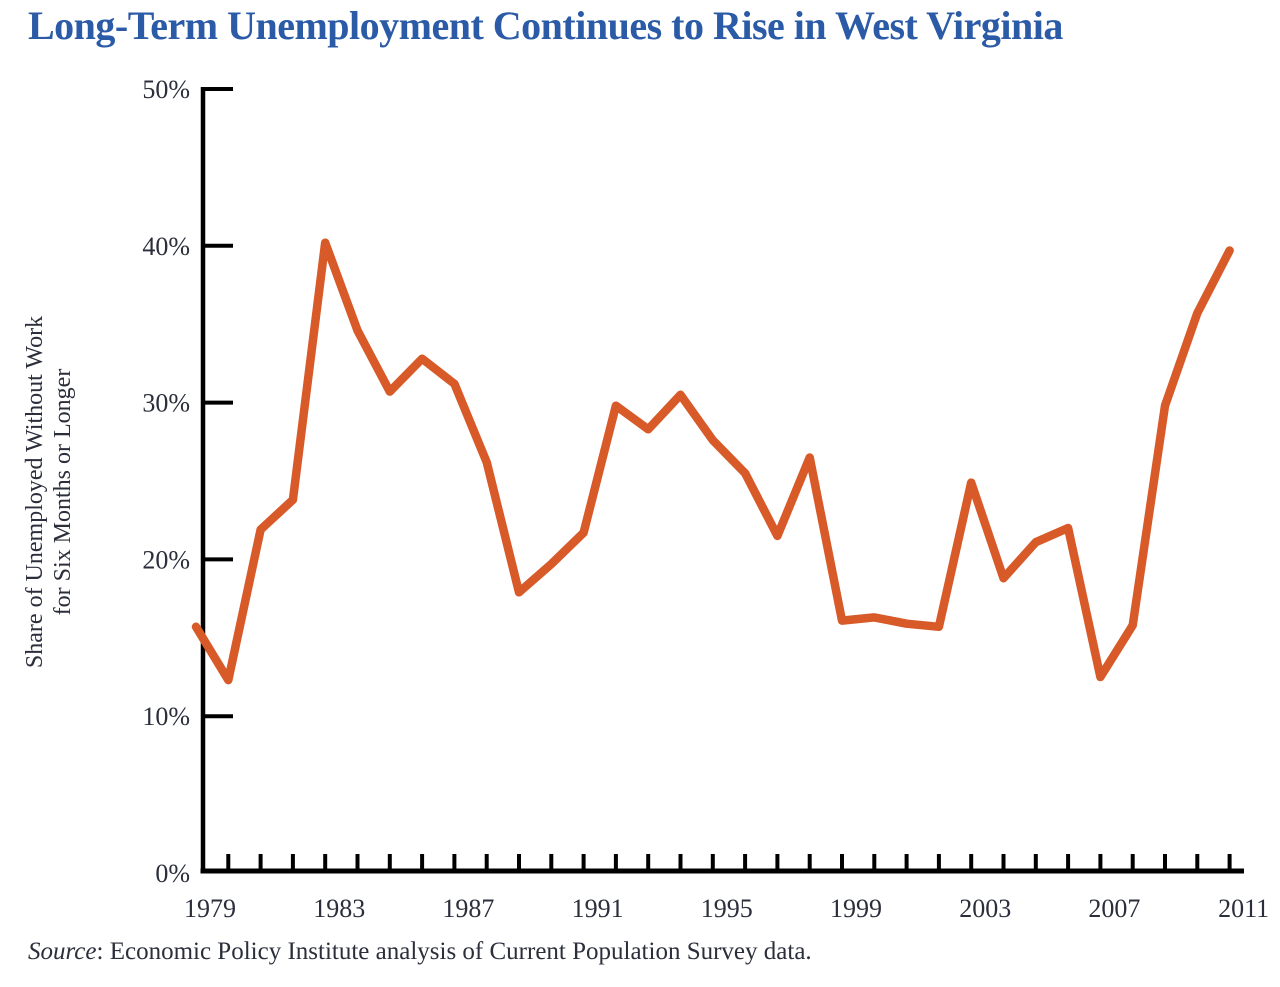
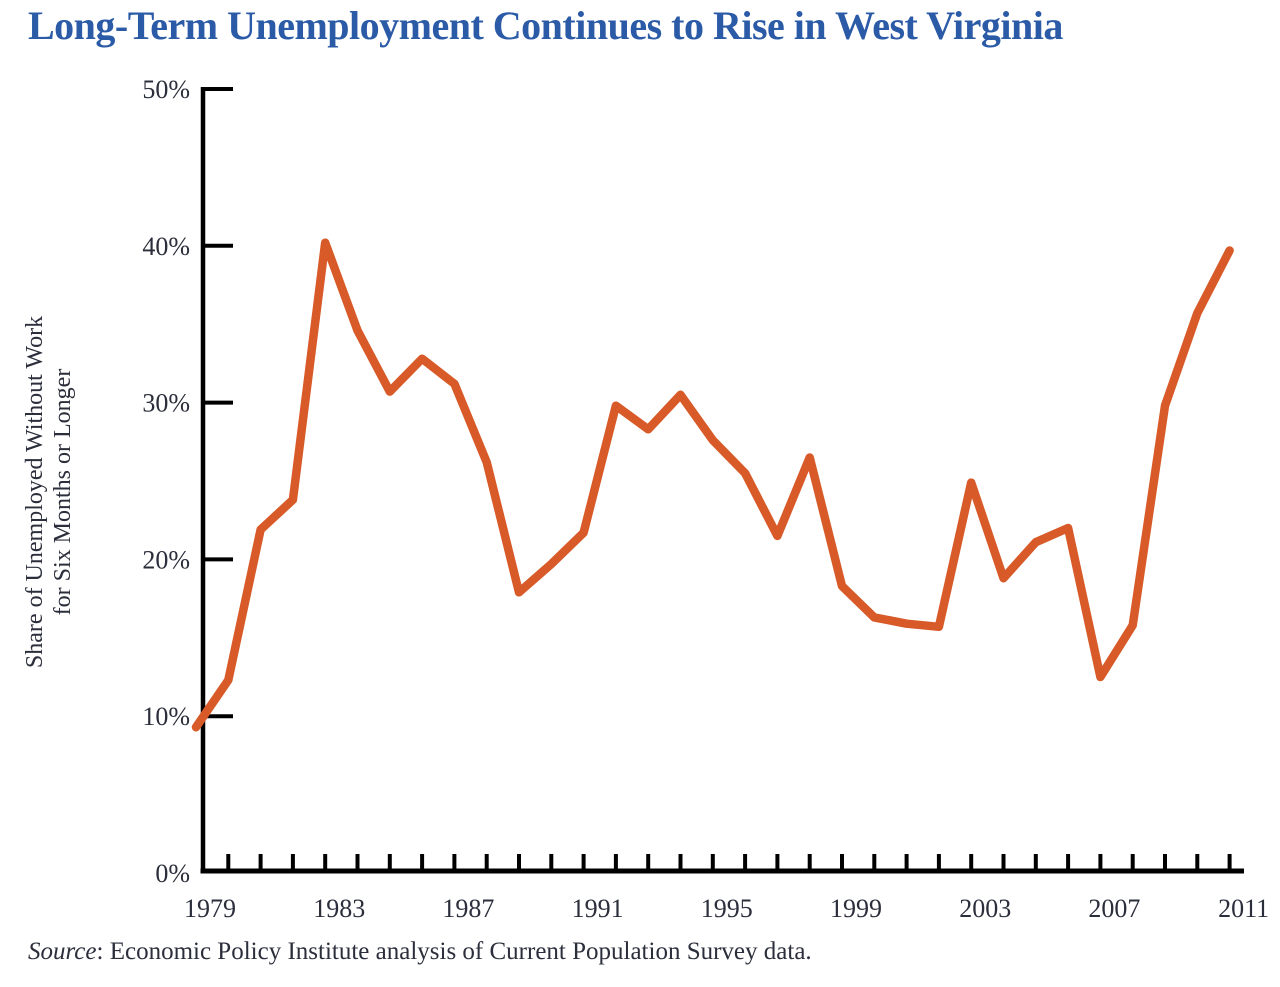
1979: 15.7% -> 9.3%
1999: 16.1% -> 18.3%
